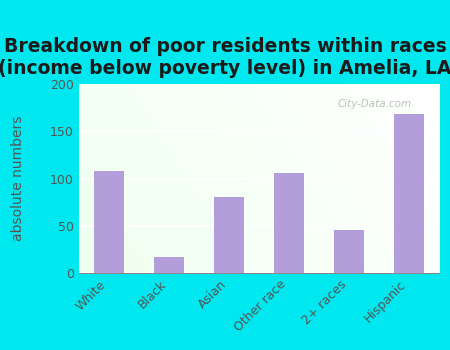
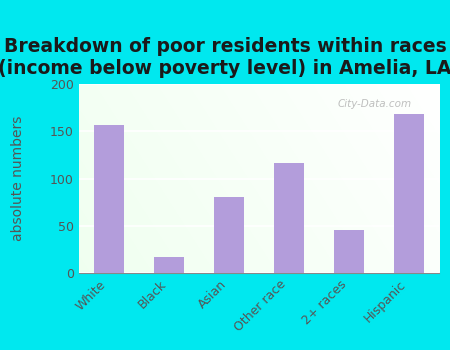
White: 108 -> 157
Other race: 106 -> 116
